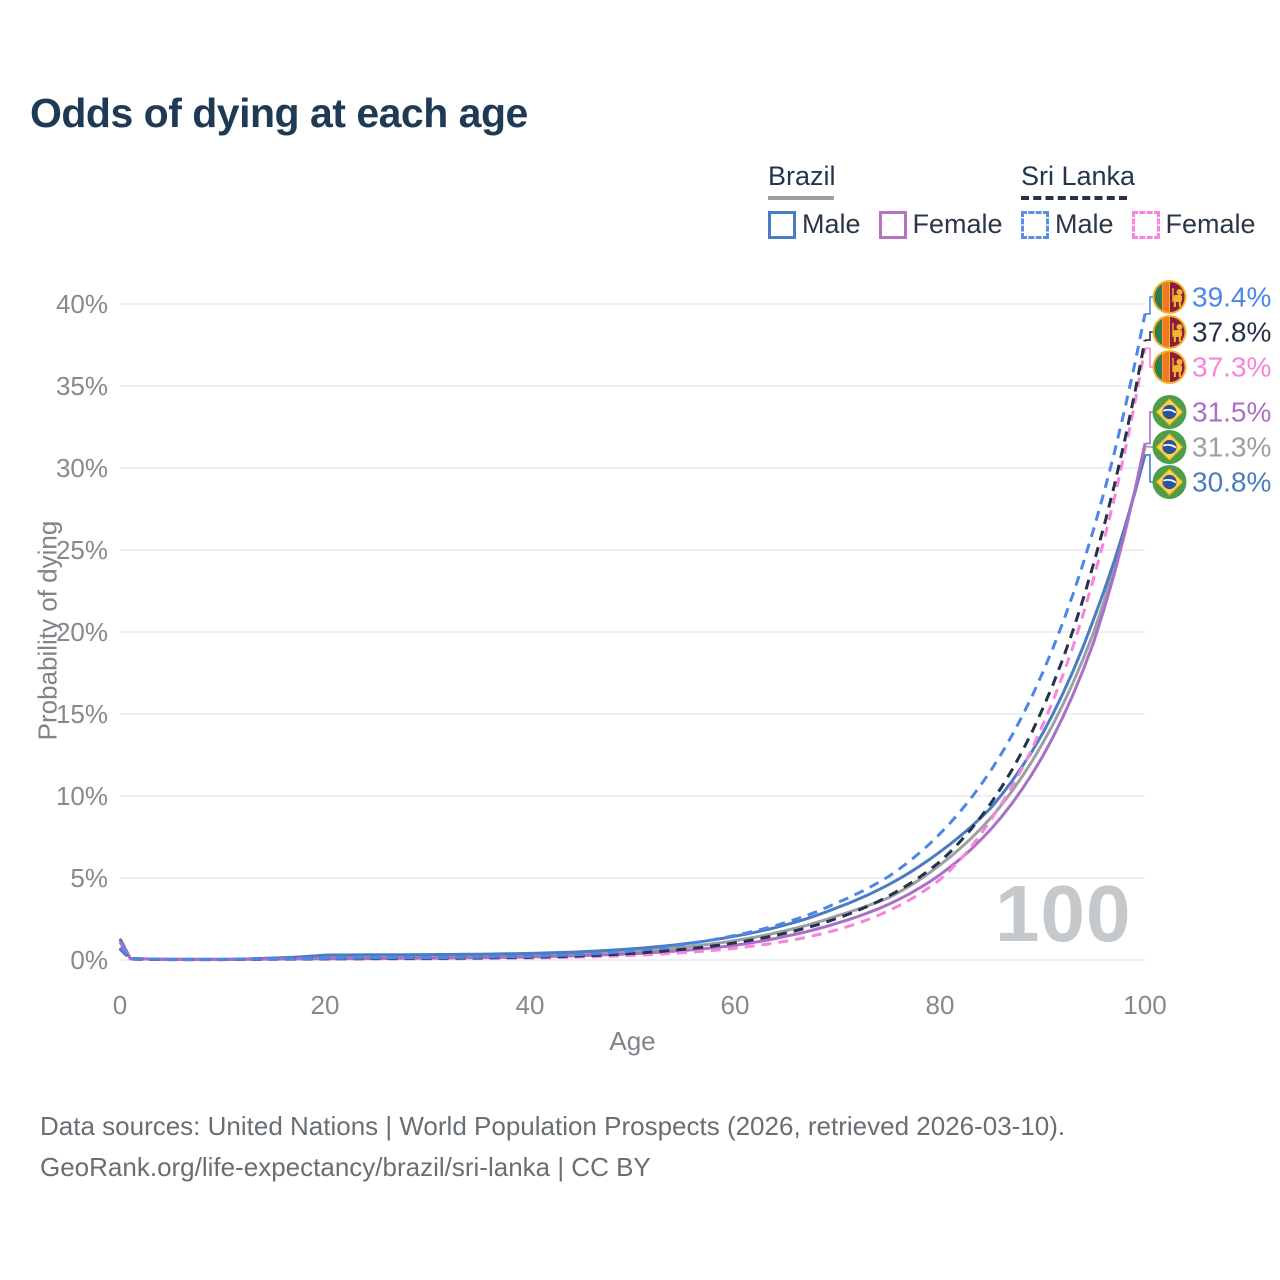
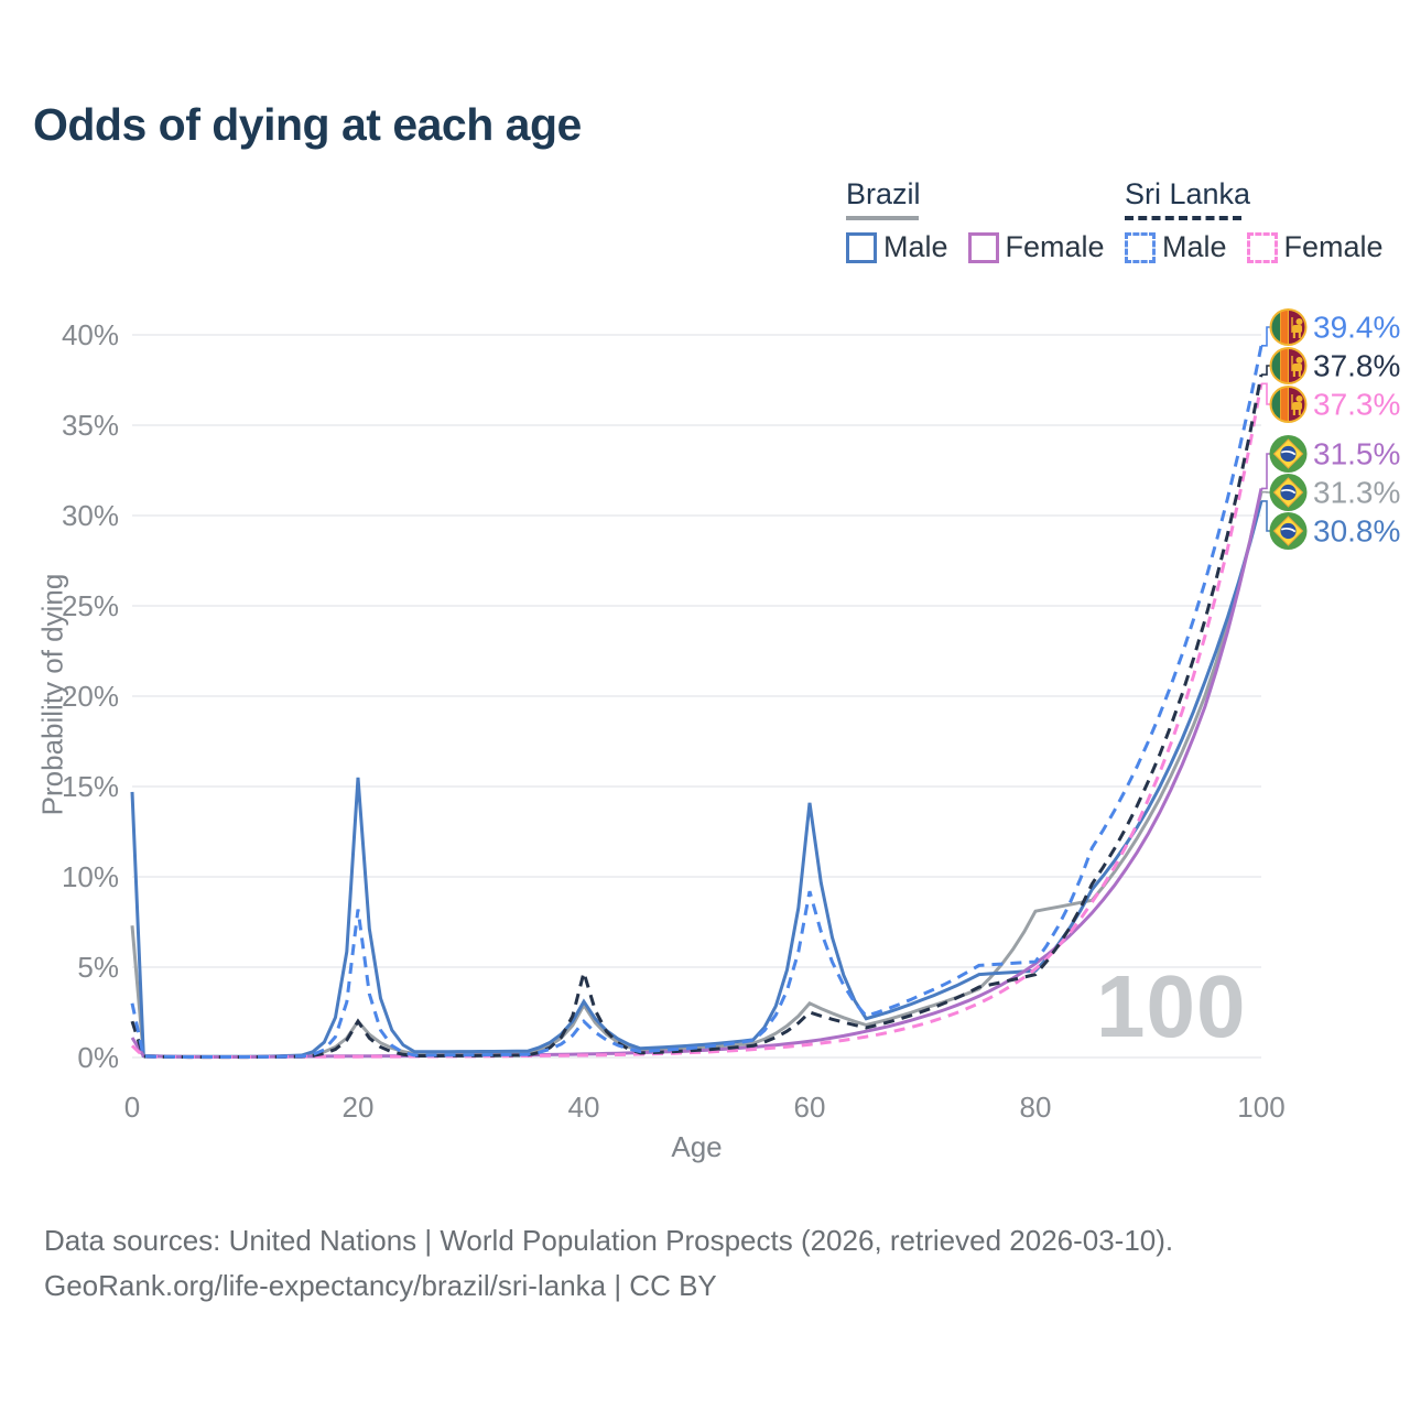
Brazil/0: 1.2% -> 7.3%
Brazil Male/0: 1.3% -> 14.7%
Sri Lanka/0: 0.7% -> 2.0%
Sri Lanka Male/0: 0.8% -> 3.0%
Brazil/20: 0.2% -> 2.0%
Brazil Male/20: 0.3% -> 15.5%
Sri Lanka/20: 0.1% -> 2.0%
Sri Lanka Male/20: 0.1% -> 8.2%
Brazil/40: 0.3% -> 2.9%
Brazil Male/40: 0.4% -> 3.1%
Sri Lanka/40: 0.2% -> 4.7%
Sri Lanka Male/40: 0.2% -> 2.0%
Brazil/60: 1.2% -> 3.0%
Brazil Male/60: 1.4% -> 14.1%
Sri Lanka/60: 1.1% -> 2.5%
Sri Lanka Male/60: 1.5% -> 9.2%
Brazil/80: 5.8% -> 8.1%
Brazil Male/80: 6.6% -> 4.8%
Sri Lanka/80: 6.0% -> 4.6%
Sri Lanka Male/80: 7.7% -> 5.3%
